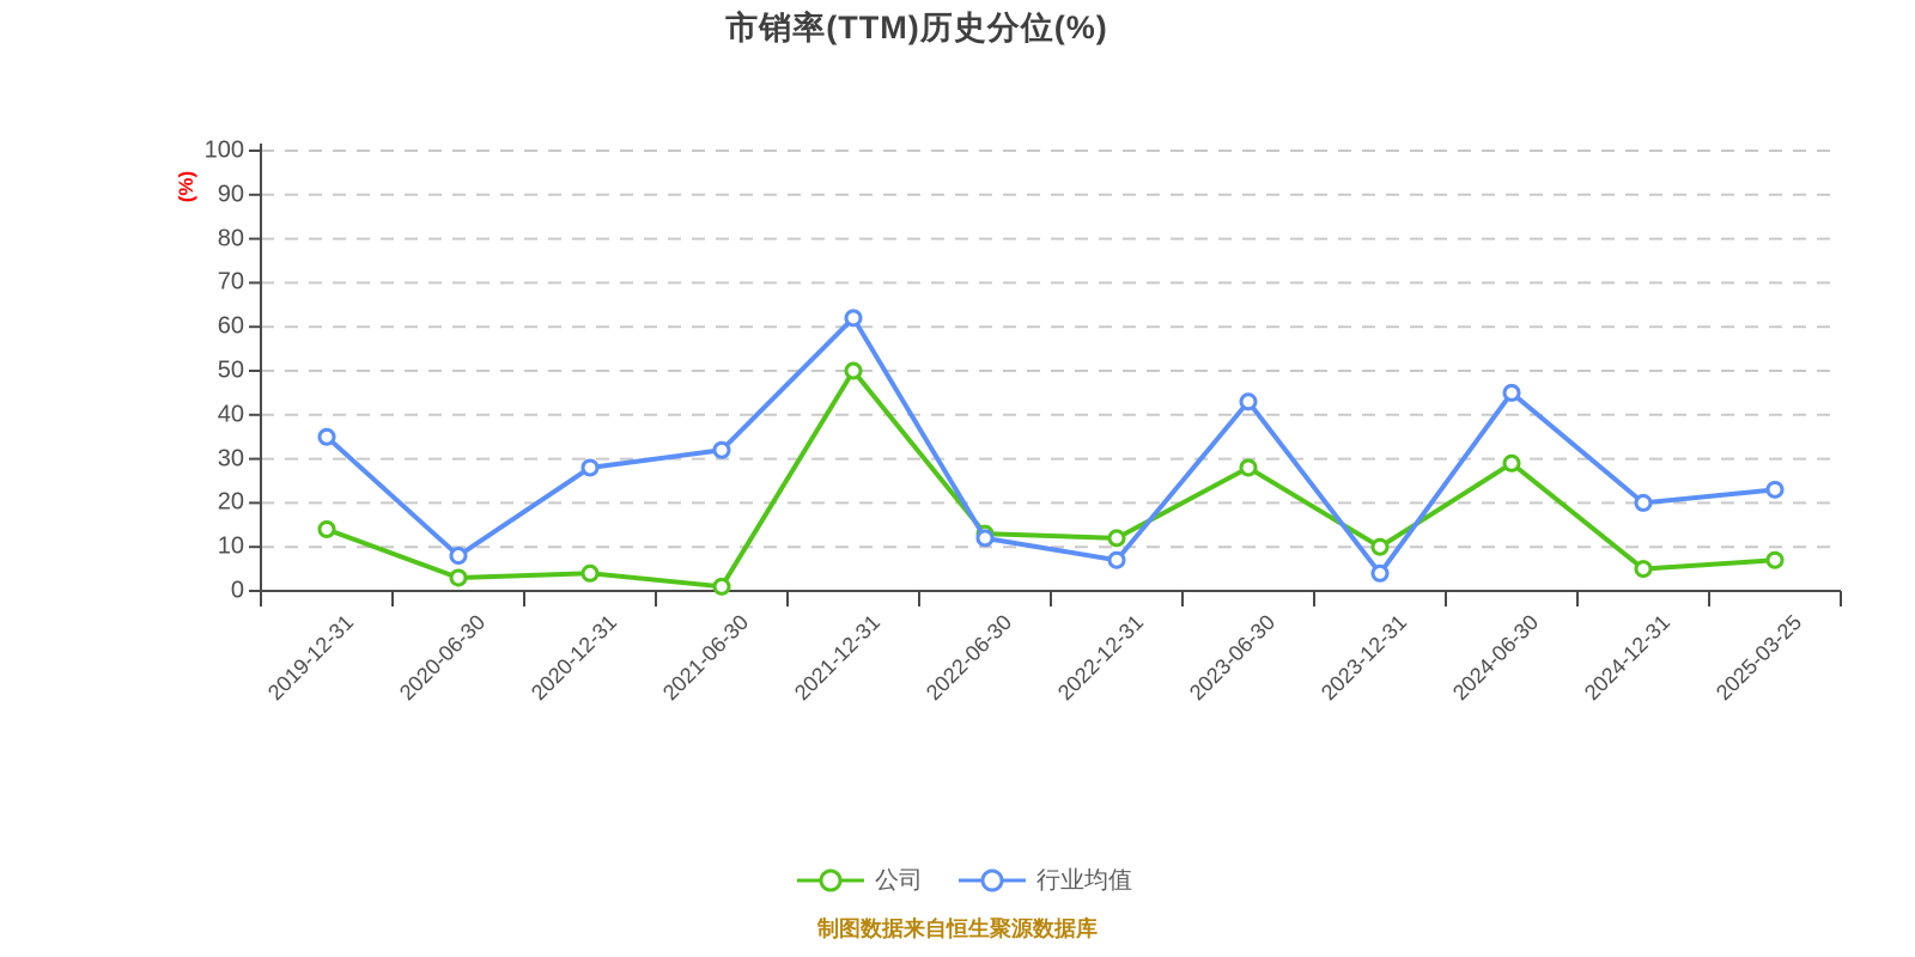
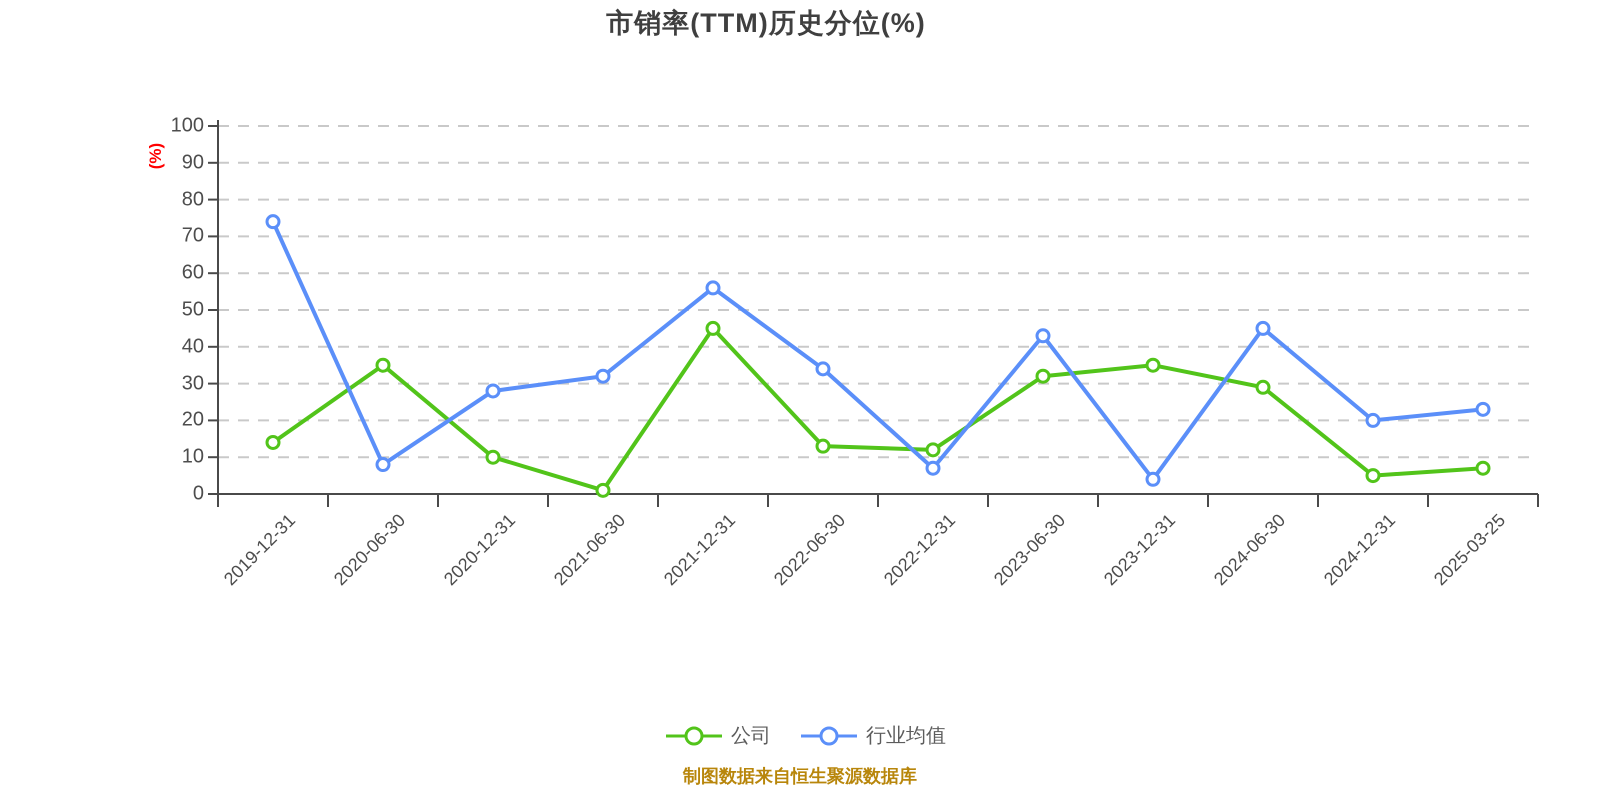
行业均值/2019-12-31: 35 -> 74
公司/2020-06-30: 3 -> 35
公司/2020-12-31: 4 -> 10
公司/2021-12-31: 50 -> 45
行业均值/2021-12-31: 62 -> 56
行业均值/2022-06-30: 12 -> 34
公司/2023-06-30: 28 -> 32
公司/2023-12-31: 10 -> 35
